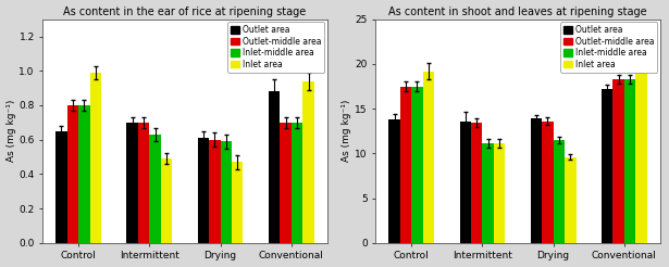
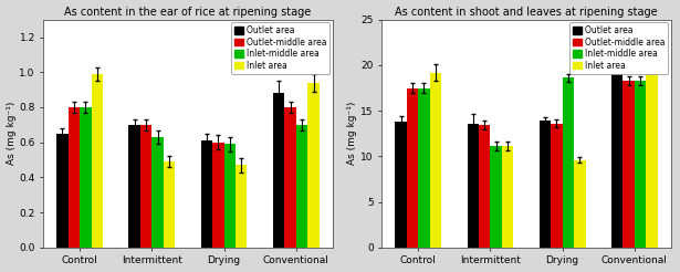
As content in the ear of rice at ripening stage/Outlet-middle area/Conventional: 0.7 -> 0.8
As content in shoot and leaves at ripening stage/Inlet-middle area/Drying: 11.5 -> 18.6
As content in shoot and leaves at ripening stage/Outlet area/Conventional: 17.2 -> 19.2
